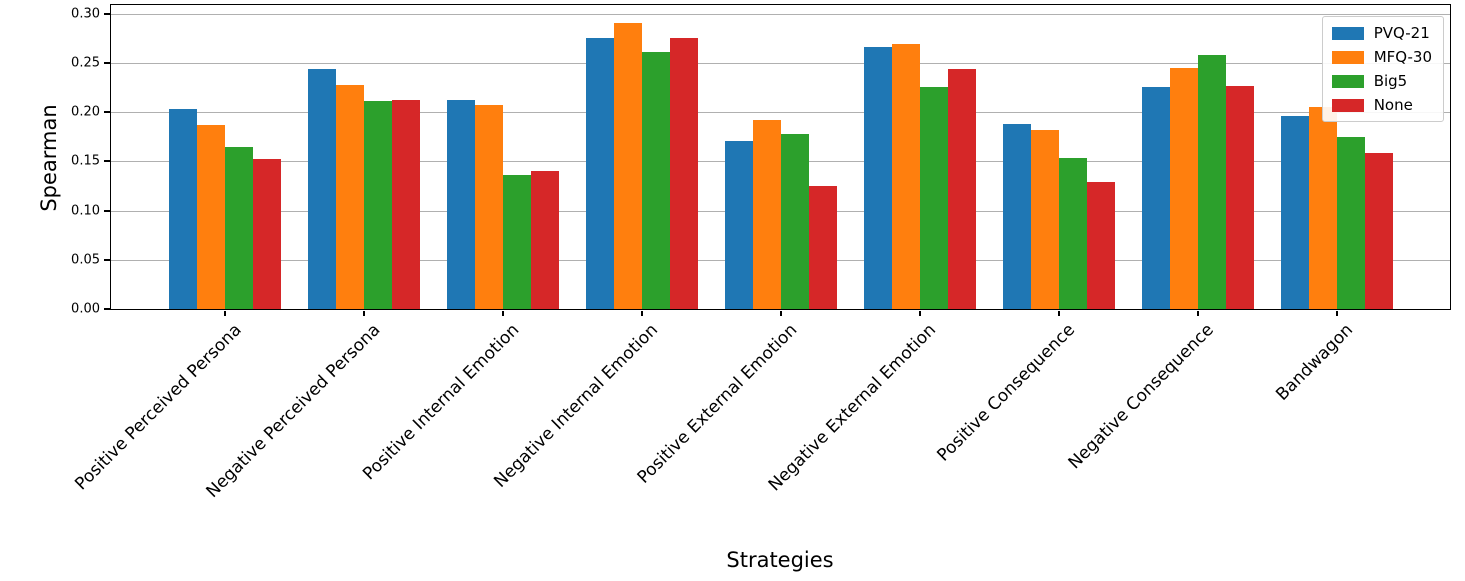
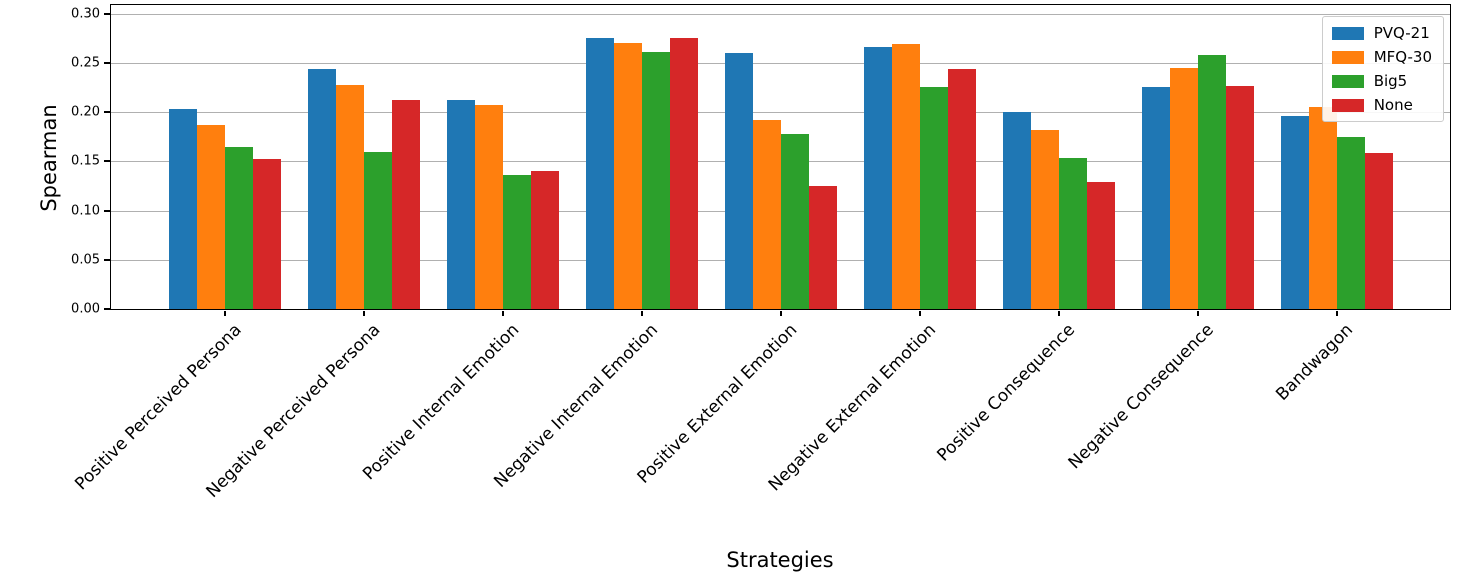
Big5/Negative Perceived Persona: 0.21 -> 0.16
MFQ-30/Negative Internal Emotion: 0.29 -> 0.27
PVQ-21/Positive External Emotion: 0.17 -> 0.26
PVQ-21/Positive Consequence: 0.19 -> 0.20
